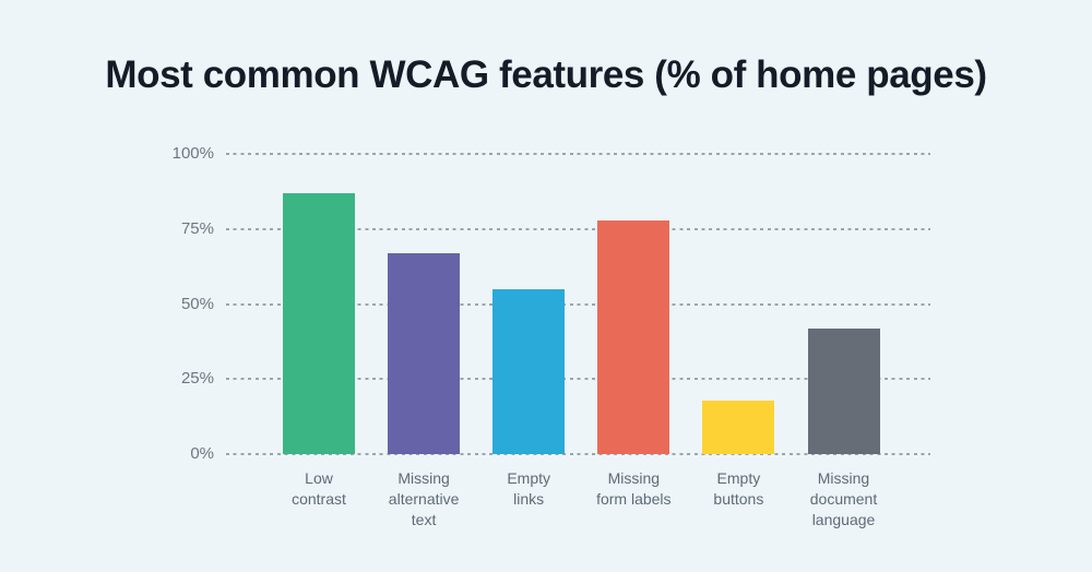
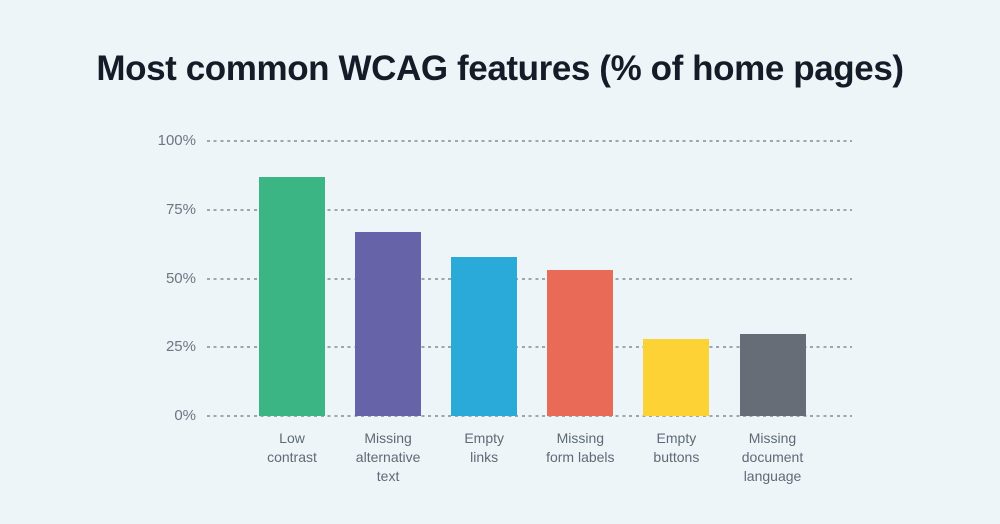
Empty links: 55% -> 58%
Missing form labels: 78% -> 53%
Empty buttons: 18% -> 28%
Missing document language: 42% -> 30%
